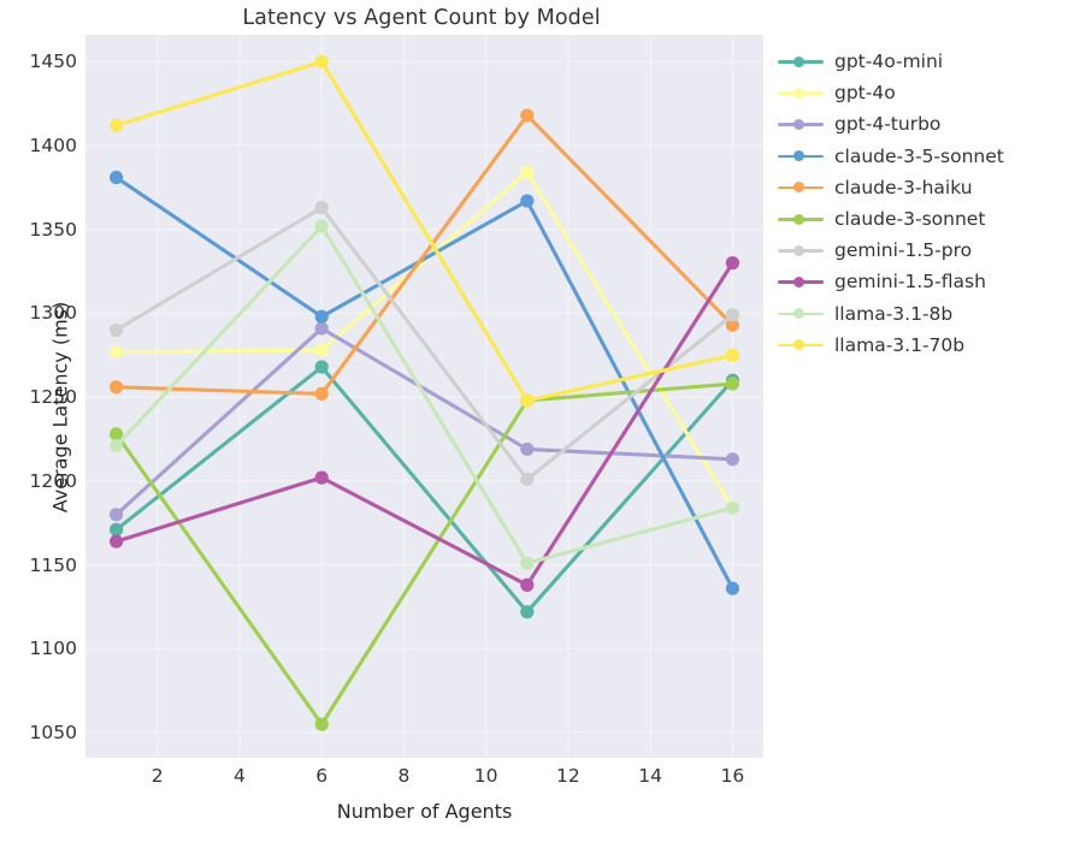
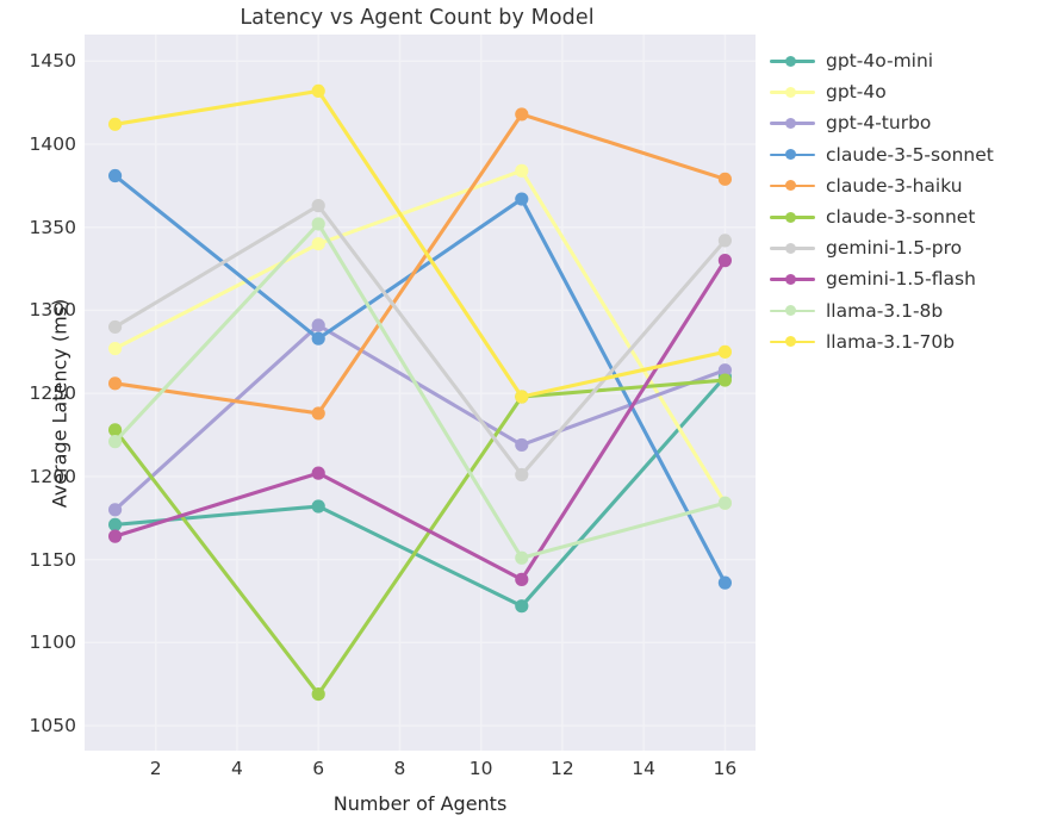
gpt-4o-mini/6: 1268 -> 1182
gpt-4o/6: 1278 -> 1340
claude-3-5-sonnet/6: 1298 -> 1283
claude-3-haiku/6: 1252 -> 1238
claude-3-sonnet/6: 1055 -> 1069
llama-3.1-70b/6: 1450 -> 1432
gpt-4-turbo/16: 1213 -> 1264
claude-3-haiku/16: 1293 -> 1379
gemini-1.5-pro/16: 1299 -> 1342
